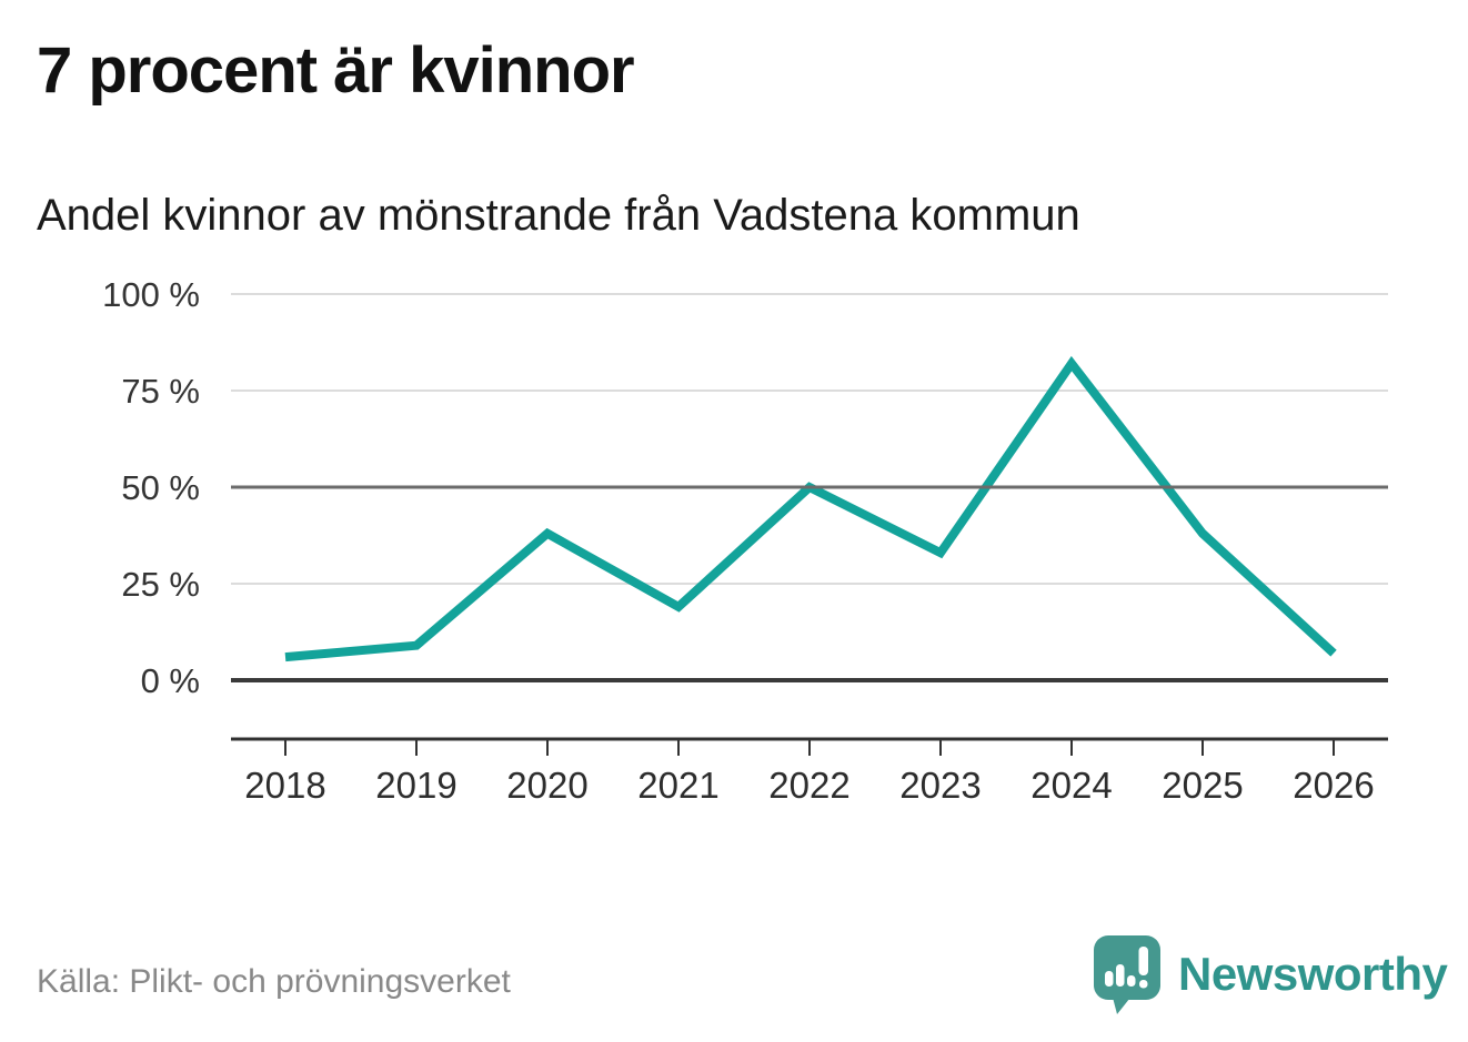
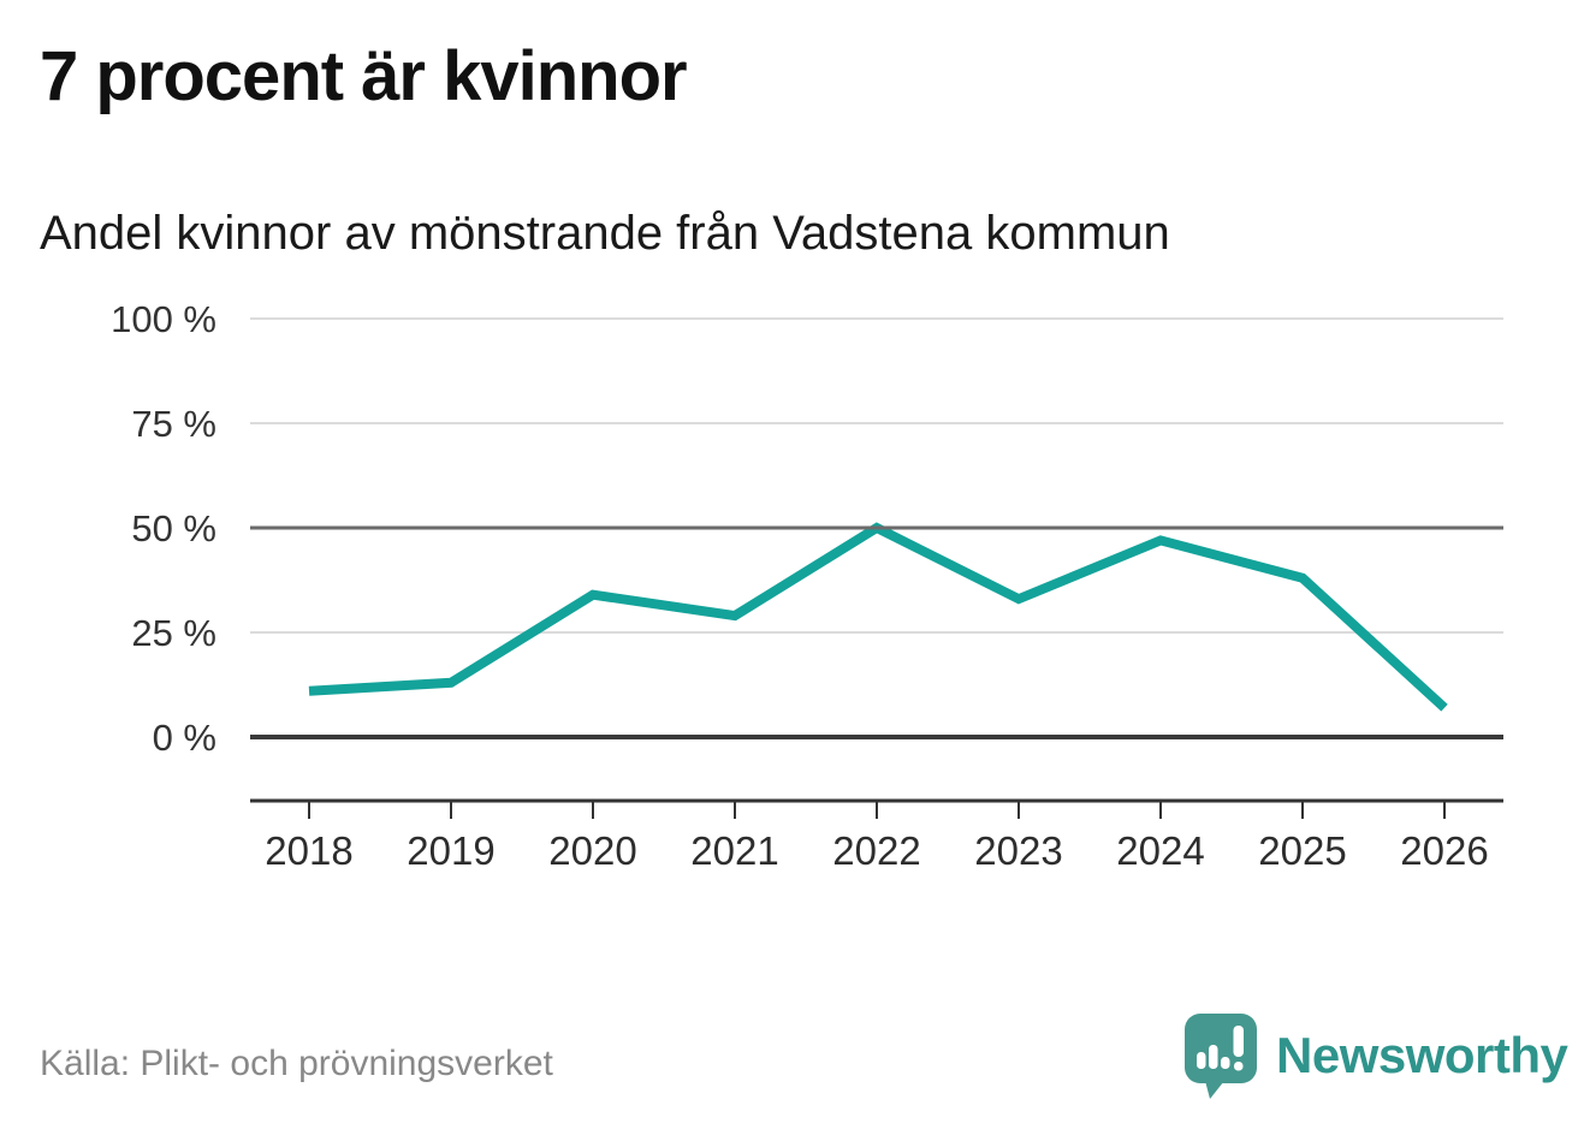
2018: 6% -> 11%
2019: 9% -> 13%
2020: 38% -> 34%
2021: 19% -> 29%
2024: 82% -> 47%
